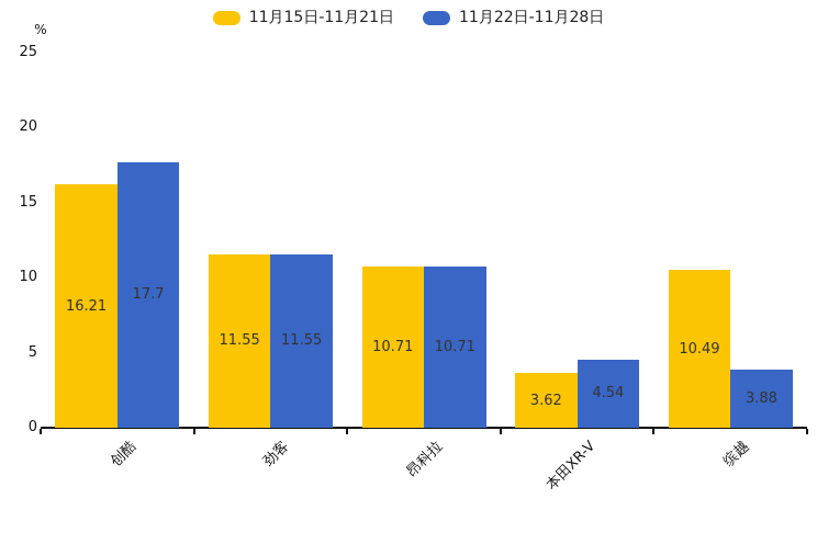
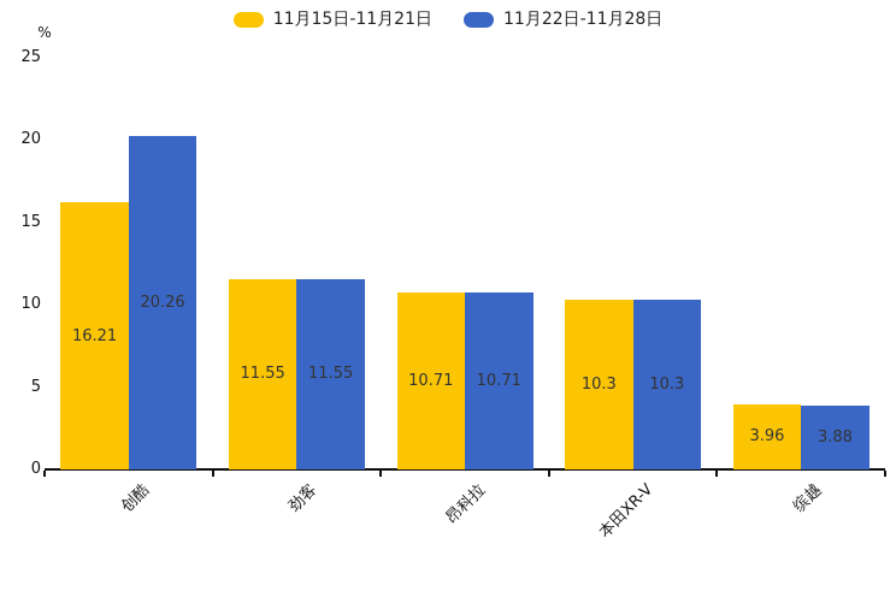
11月22日-11月28日/创酷: 17.7 -> 20.26
11月15日-11月21日/本田XR-V: 3.62 -> 10.3
11月22日-11月28日/本田XR-V: 4.54 -> 10.3
11月15日-11月21日/缤越: 10.49 -> 3.96
